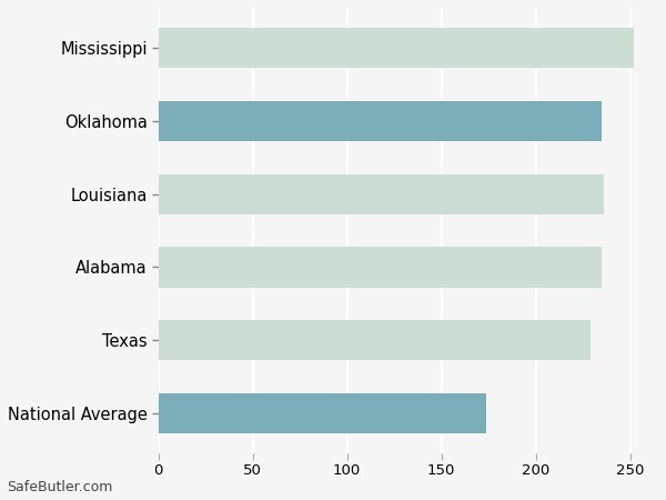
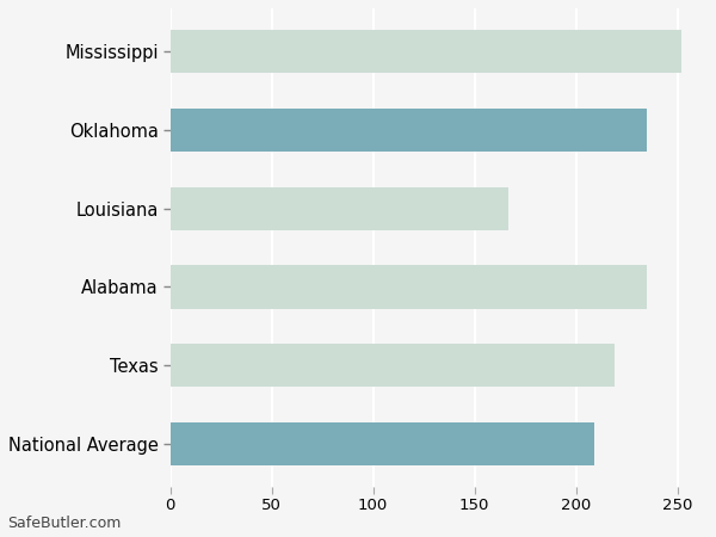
Louisiana: 236 -> 167
Texas: 229 -> 219
National Average: 174 -> 209
